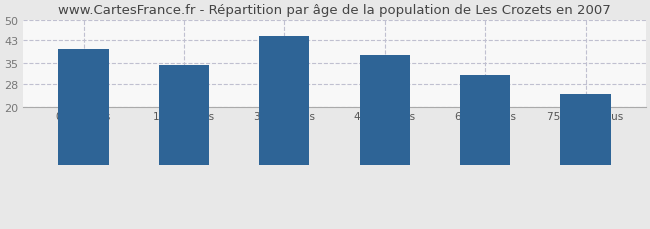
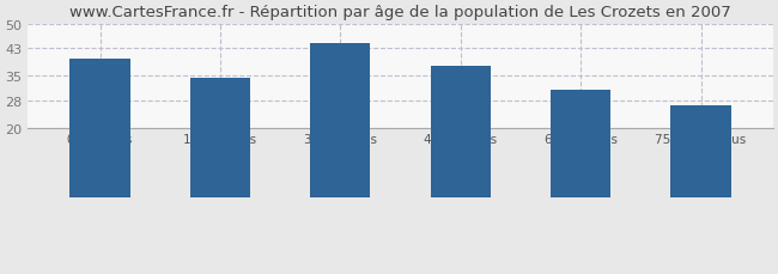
75 ans ou plus: 24.5 -> 26.5
